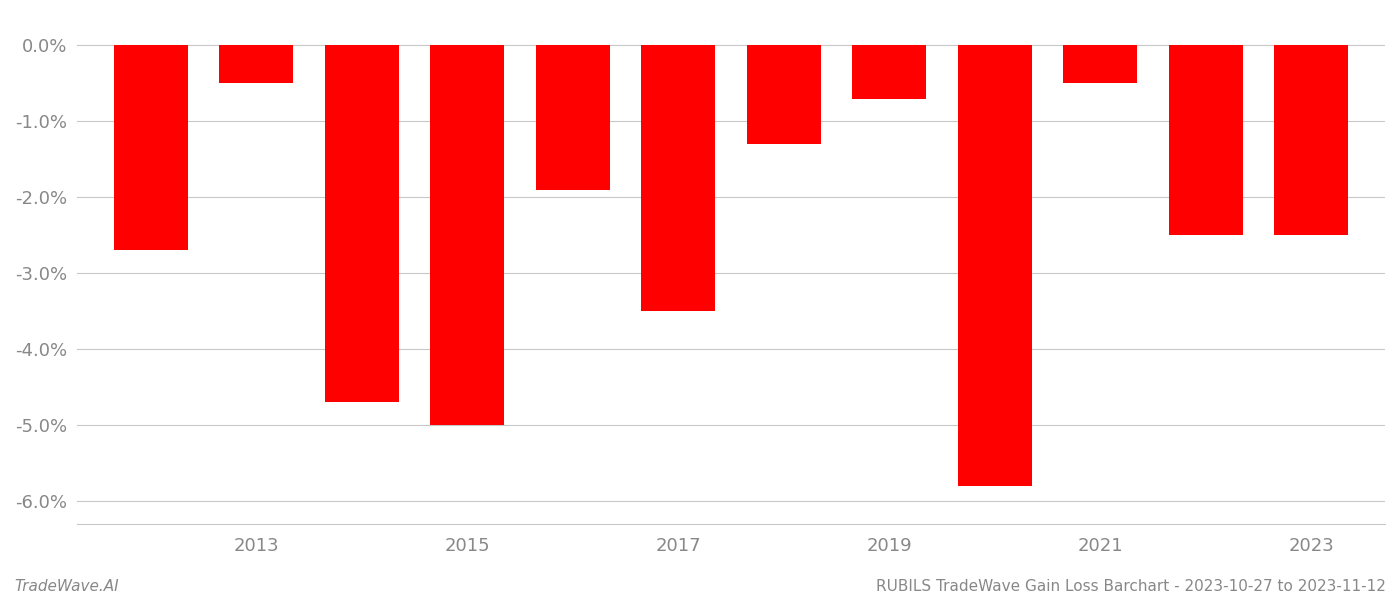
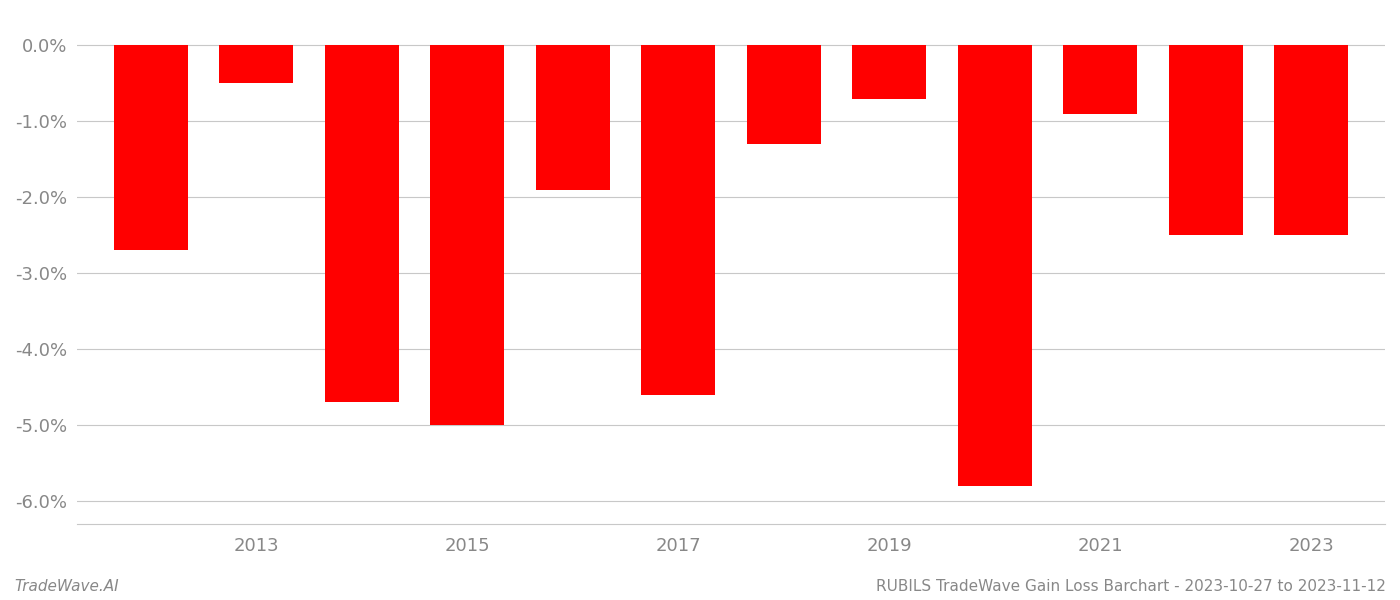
2017: -3.5% -> -4.6%
2021: -0.5% -> -0.9%
